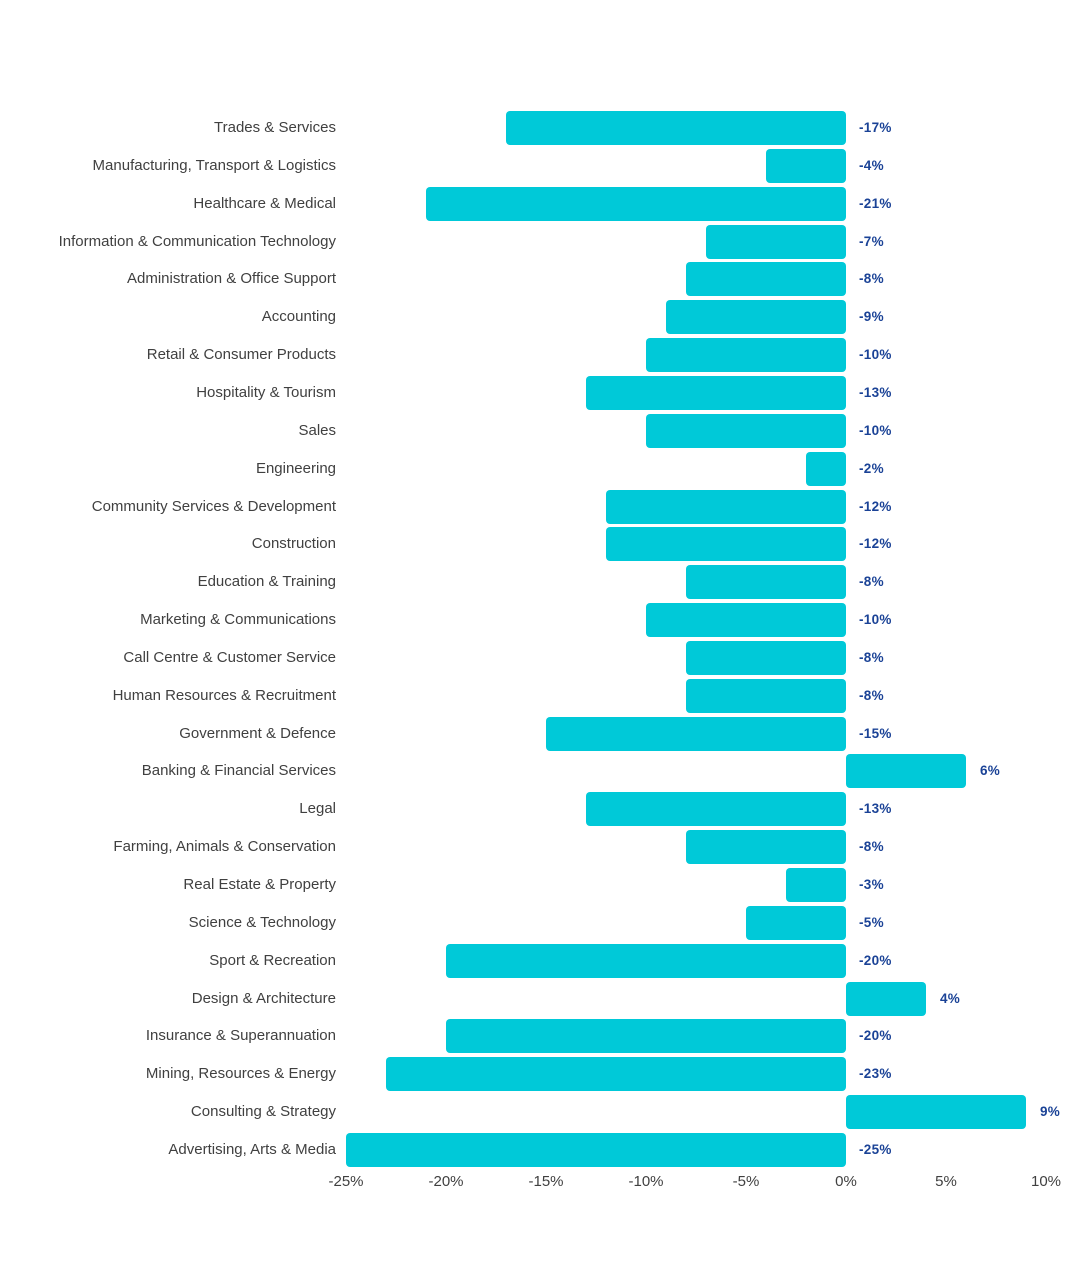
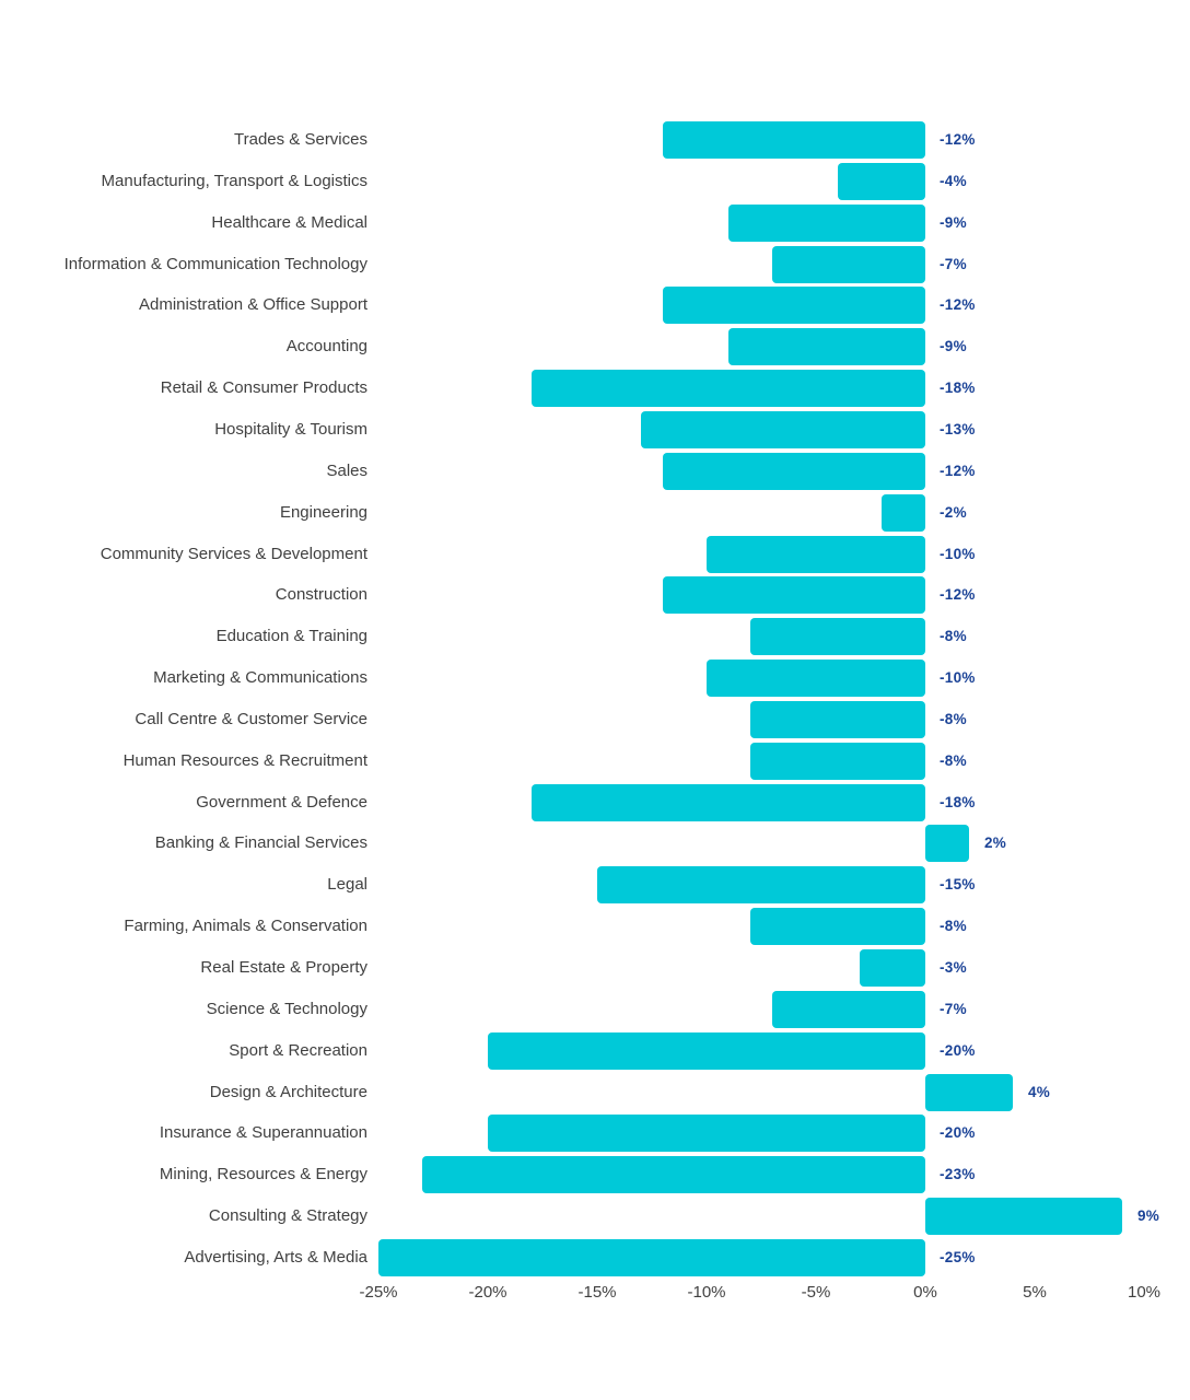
Trades & Services: -17% -> -12%
Healthcare & Medical: -21% -> -9%
Administration & Office Support: -8% -> -12%
Retail & Consumer Products: -10% -> -18%
Sales: -10% -> -12%
Community Services & Development: -12% -> -10%
Government & Defence: -15% -> -18%
Banking & Financial Services: 6% -> 2%
Legal: -13% -> -15%
Science & Technology: -5% -> -7%
